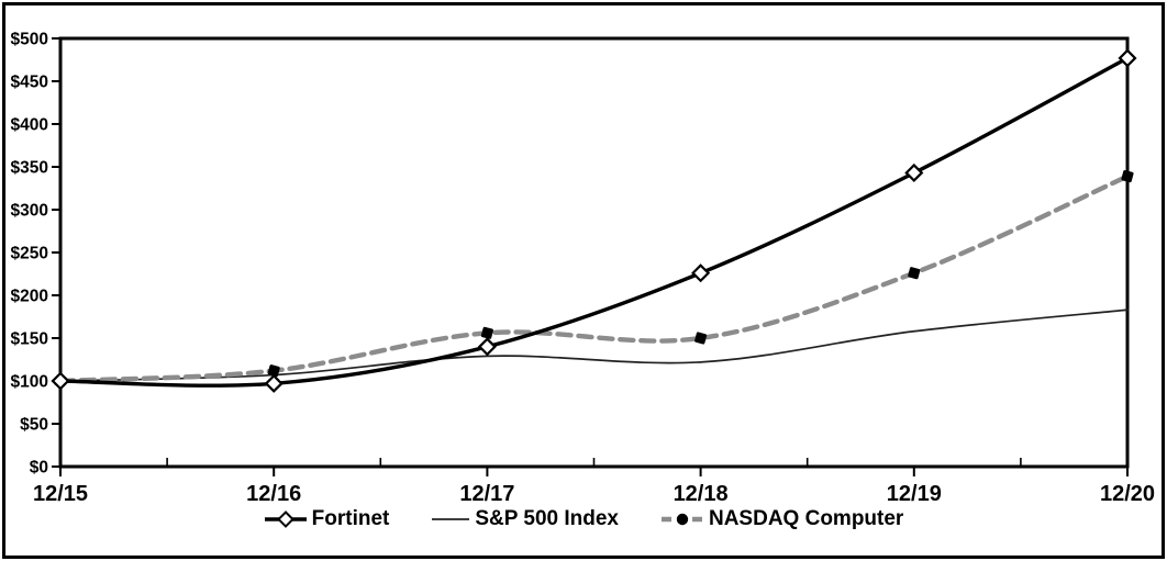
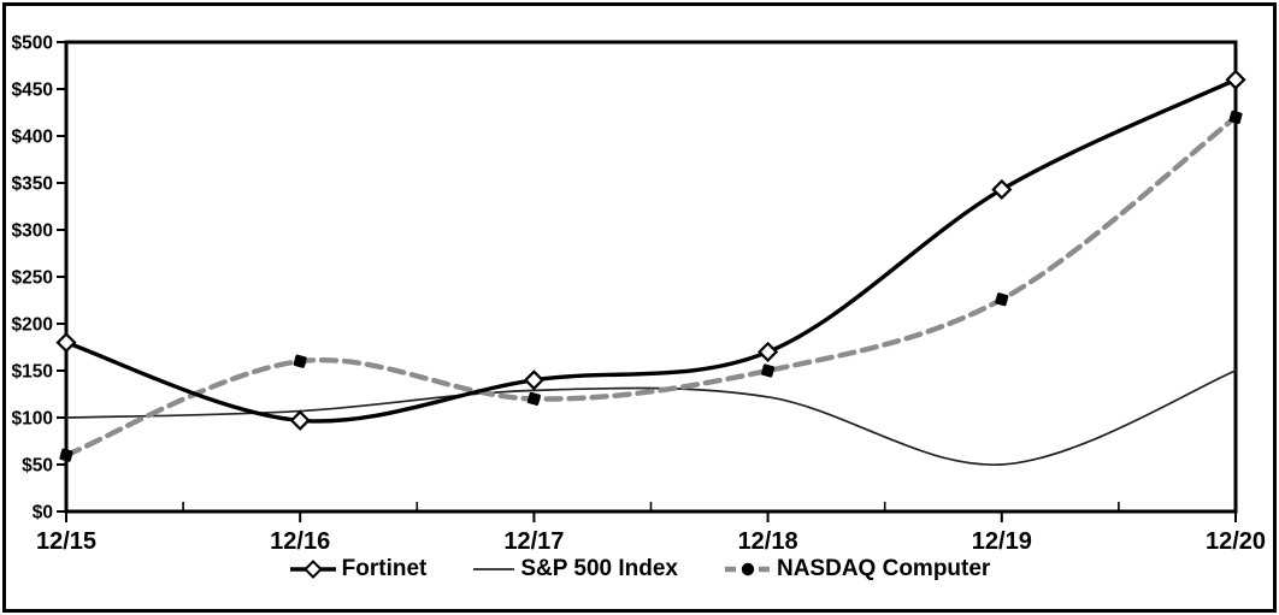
Fortinet/12/15: $100 -> $180
NASDAQ Computer/12/15: $100 -> $60
NASDAQ Computer/12/16: $110 -> $160
NASDAQ Computer/12/17: $160 -> $120
Fortinet/12/18: $230 -> $170
S&P 500 Index/12/19: $160 -> $50
Fortinet/12/20: $480 -> $460
S&P 500 Index/12/20: $180 -> $150
NASDAQ Computer/12/20: $340 -> $420
